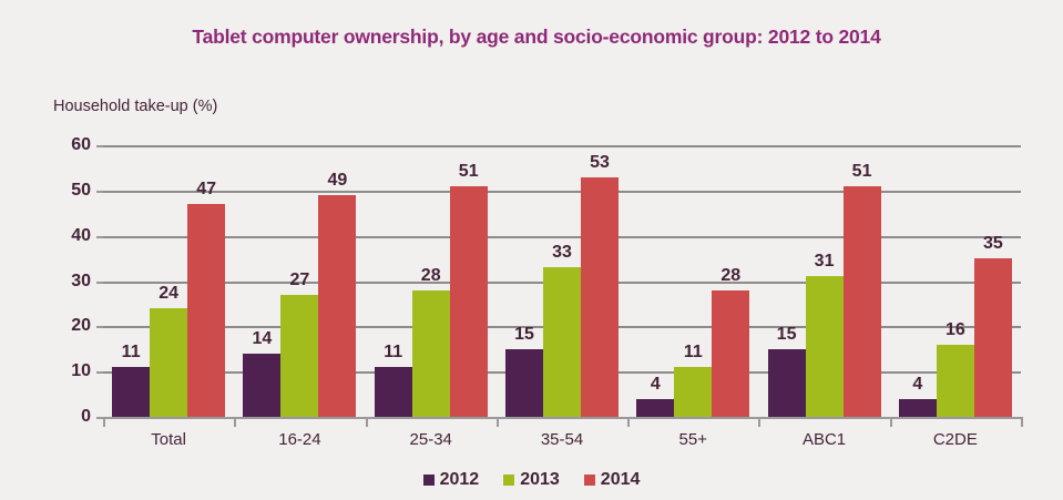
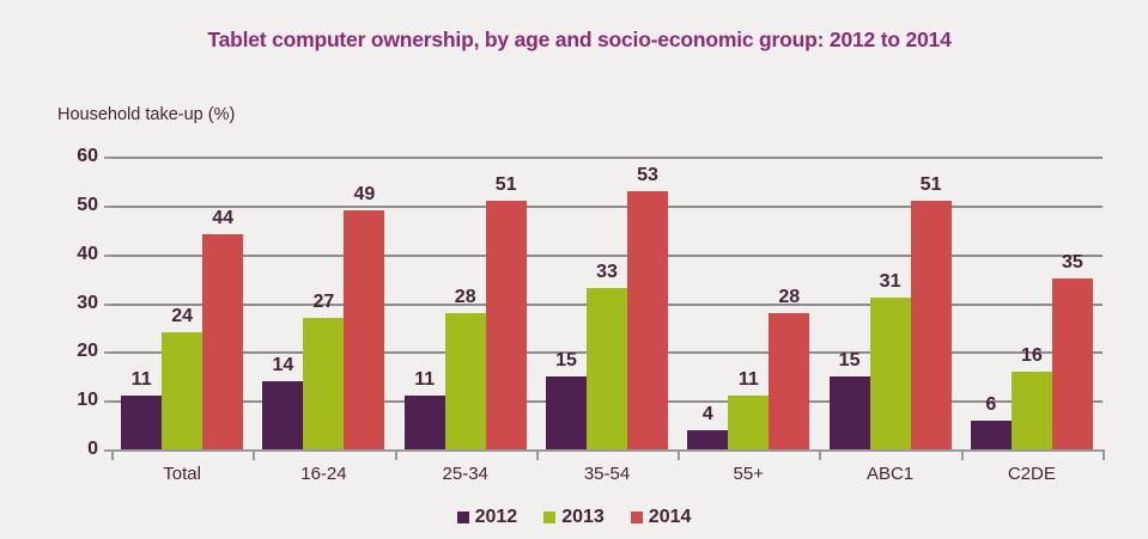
2014/Total: 47 -> 44
2012/C2DE: 4 -> 6
